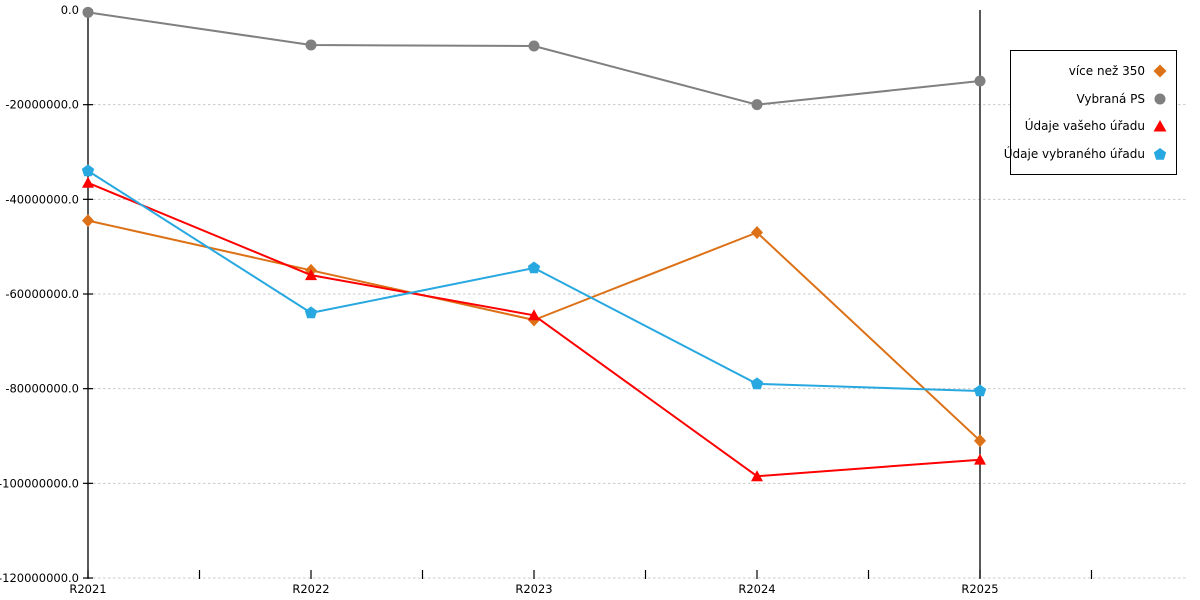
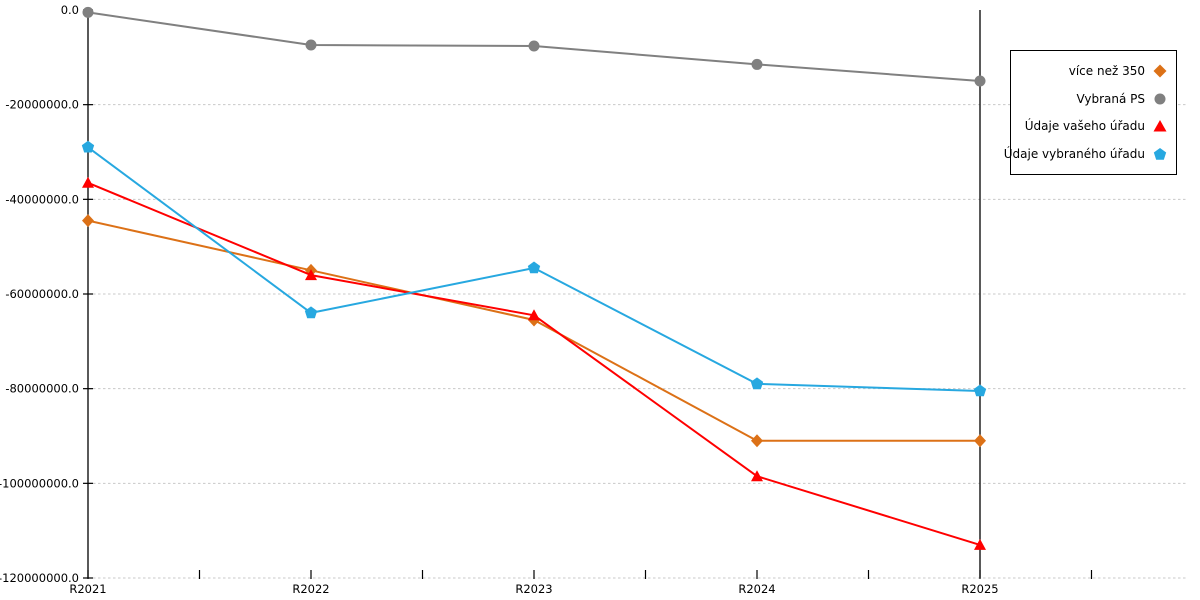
Údaje vybraného úřadu/R2021: -34000000 -> -29000000
více než 350/R2024: -47000000 -> -91000000
Vybraná PS/R2024: -20000000 -> -12000000
Údaje vašeho úřadu/R2025: -95000000 -> -113000000
